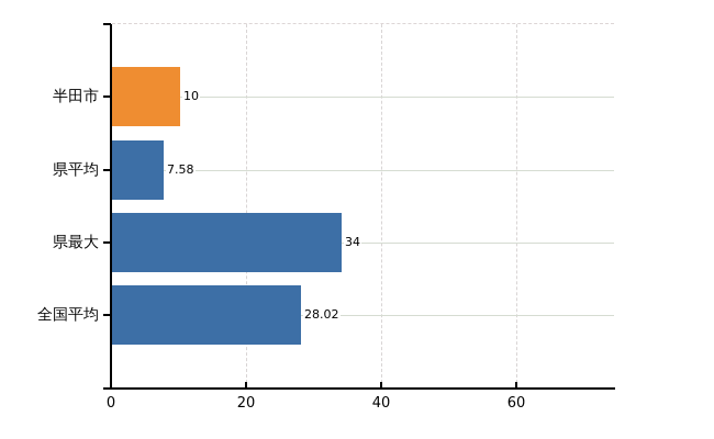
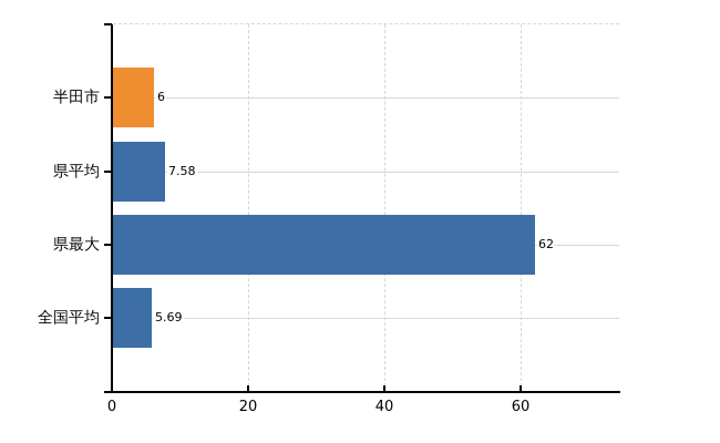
半田市: 10 -> 6
県最大: 34 -> 62
全国平均: 28.02 -> 5.69
